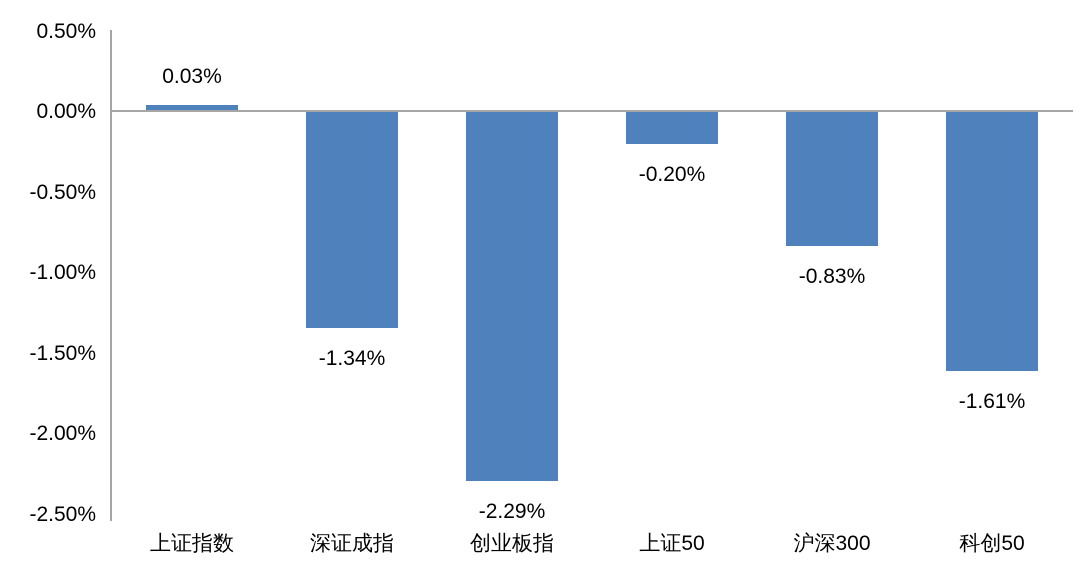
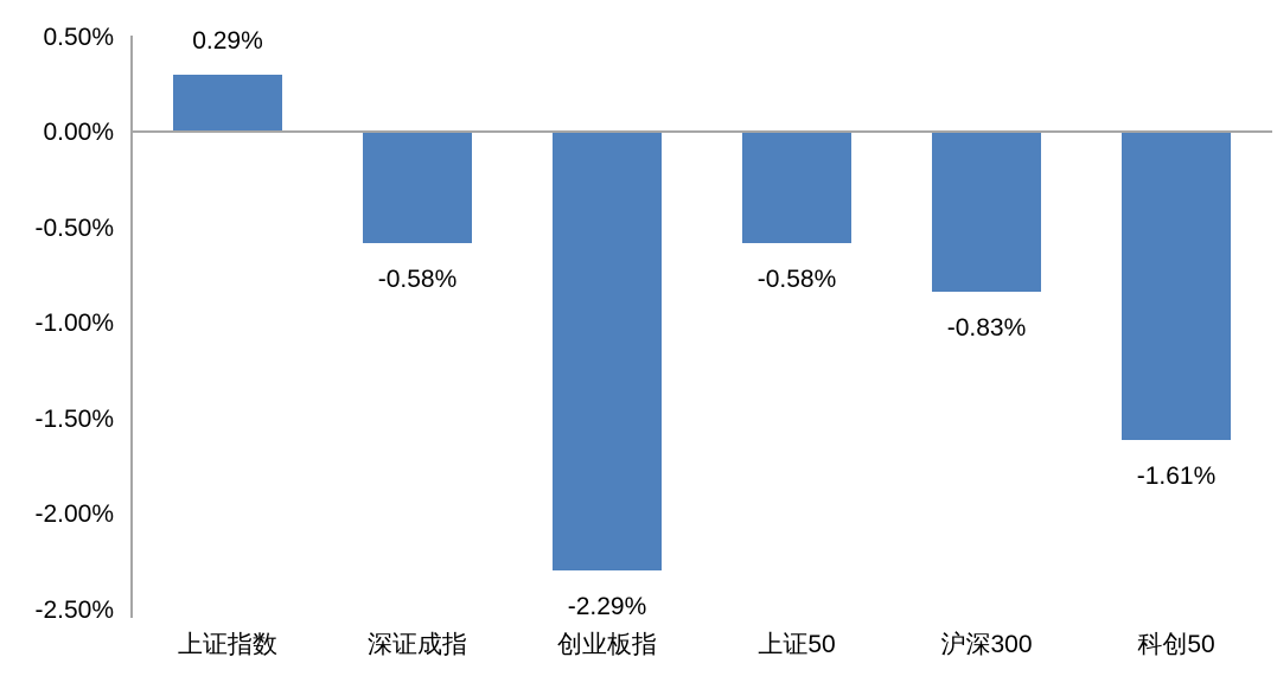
上证指数: 0.03% -> 0.29%
深证成指: -1.34% -> -0.58%
上证50: -0.20% -> -0.58%
